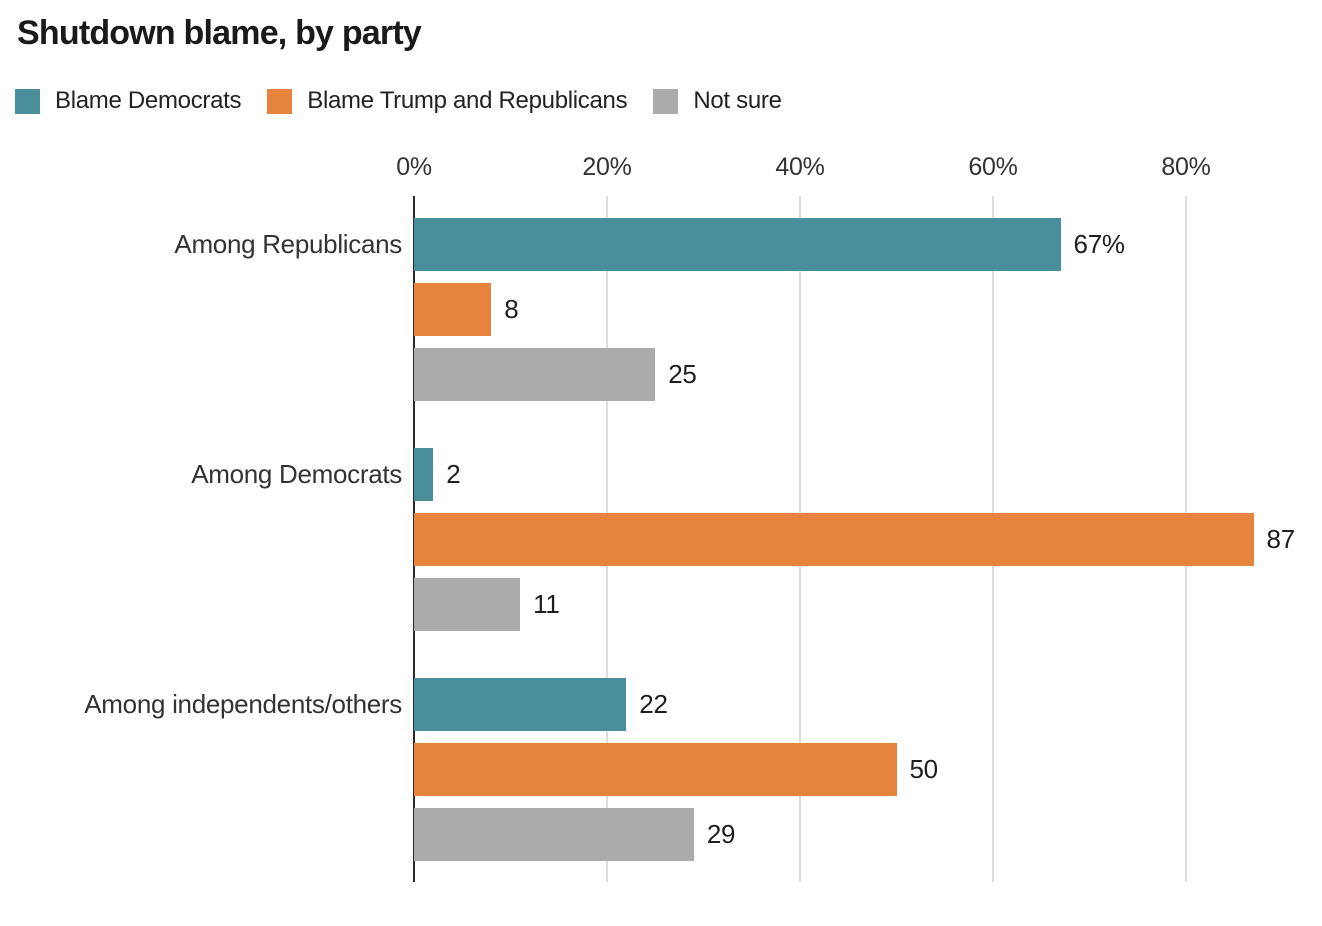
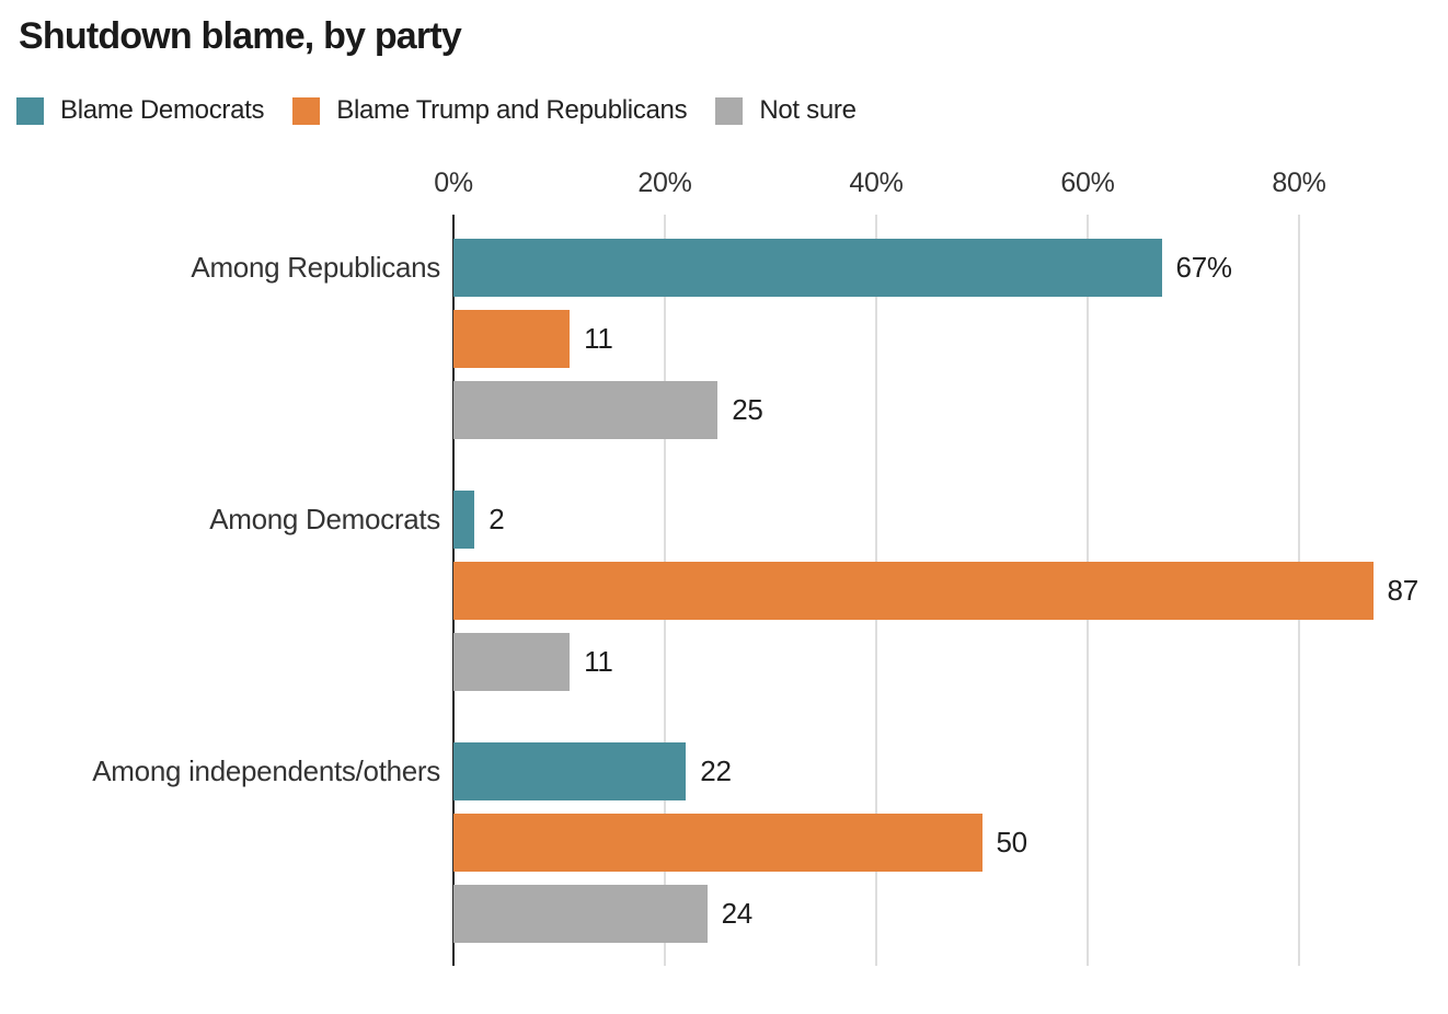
Blame Trump and Republicans/Among Republicans: 8 -> 11
Not sure/Among independents/others: 29 -> 24
